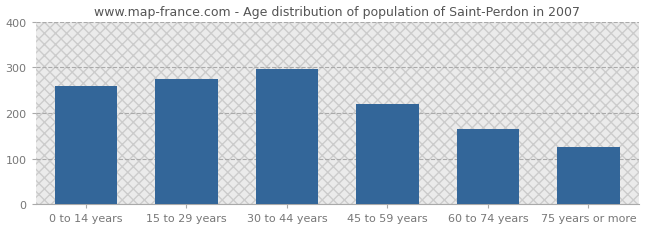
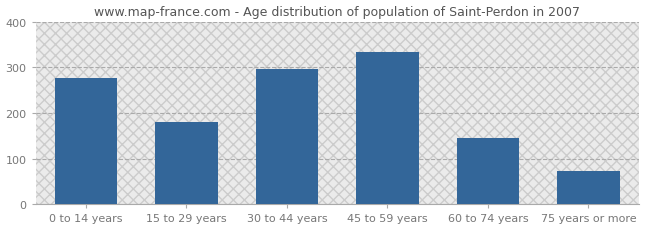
0 to 14 years: 260 -> 277
15 to 29 years: 275 -> 181
45 to 59 years: 220 -> 333
60 to 74 years: 165 -> 146
75 years or more: 125 -> 73
